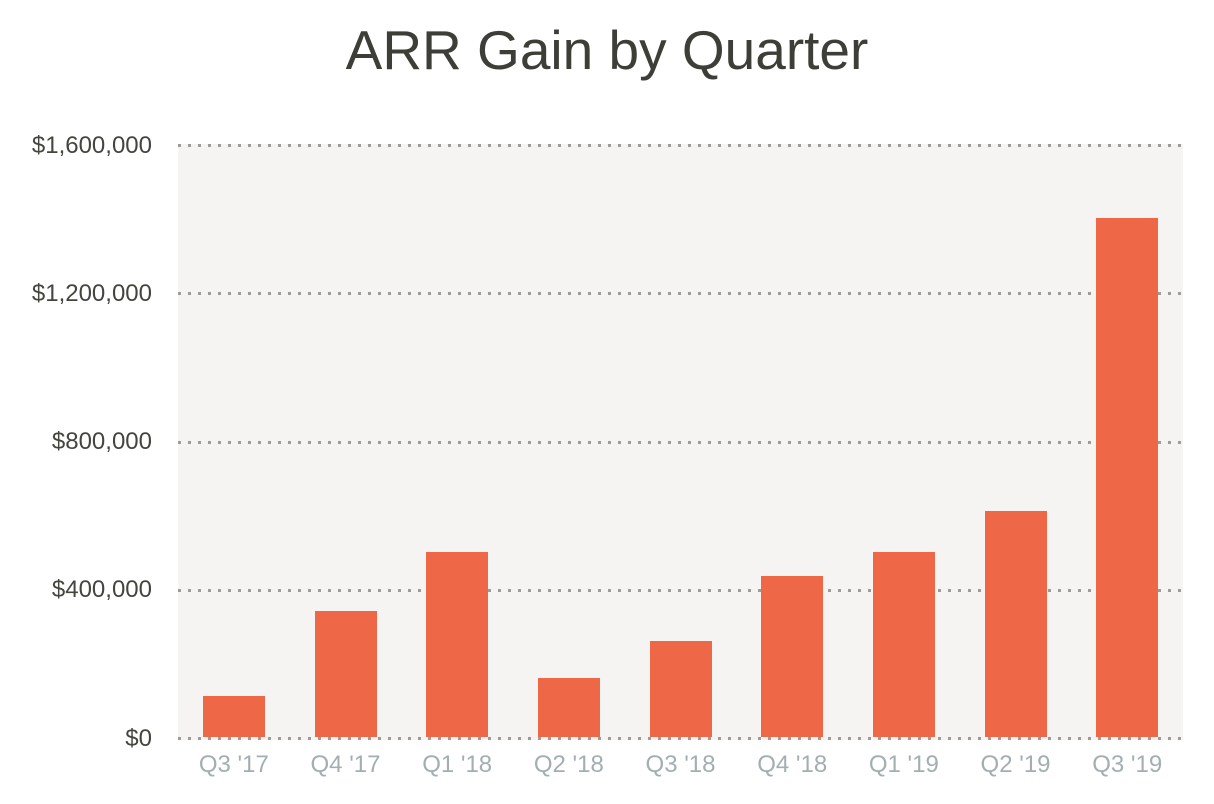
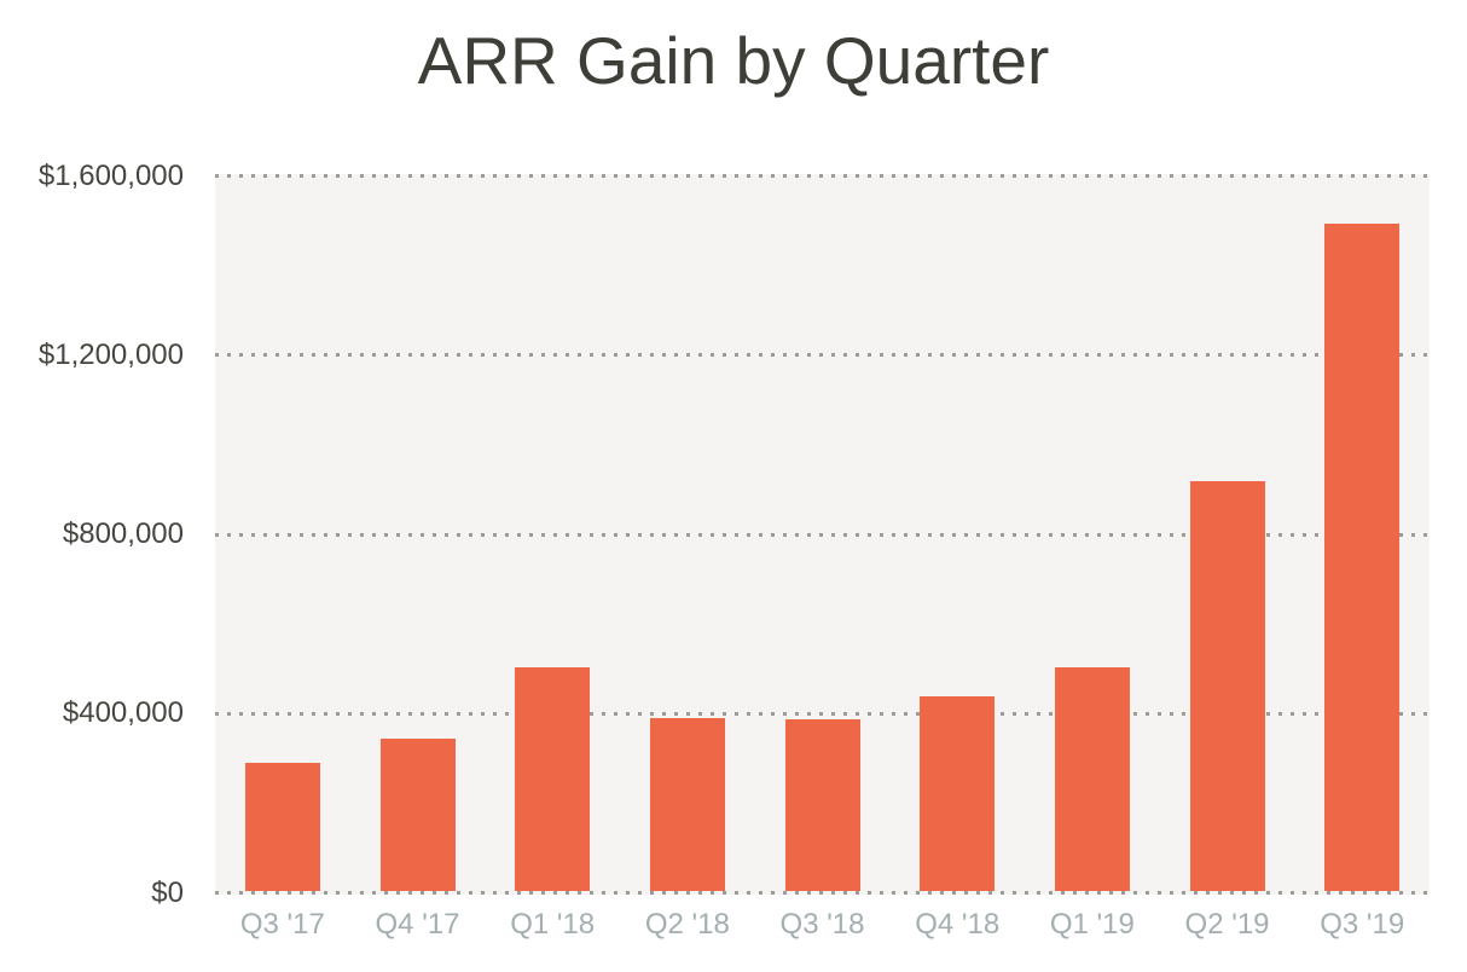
Q3 '17: $110000 -> $280000
Q2 '18: $160000 -> $380000
Q3 '18: $260000 -> $380000
Q2 '19: $610000 -> $920000
Q3 '19: $1400000 -> $1490000
